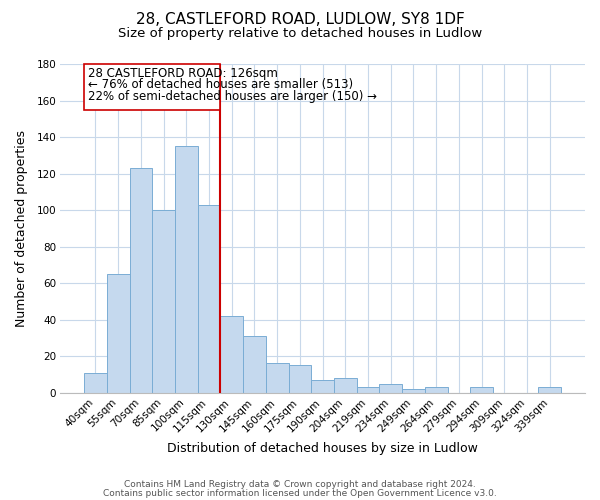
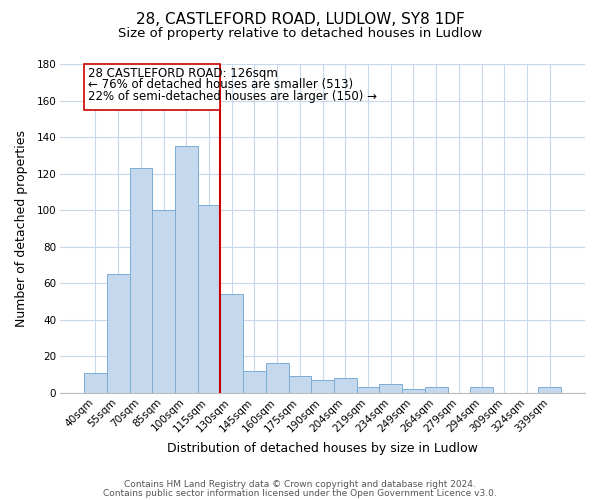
130sqm: 42 -> 54
145sqm: 31 -> 12
175sqm: 15 -> 9
